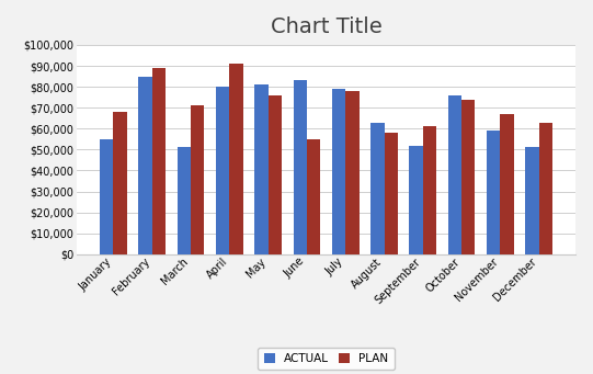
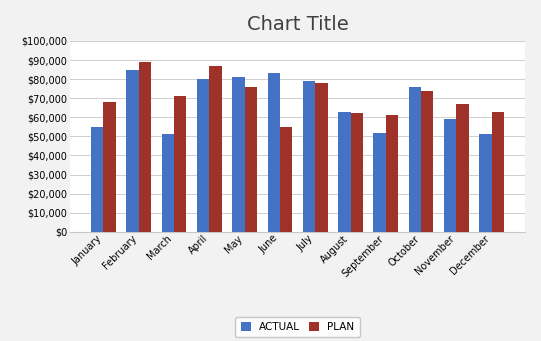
PLAN/April: $91,000 -> $87,000
PLAN/August: $58,000 -> $62,000
